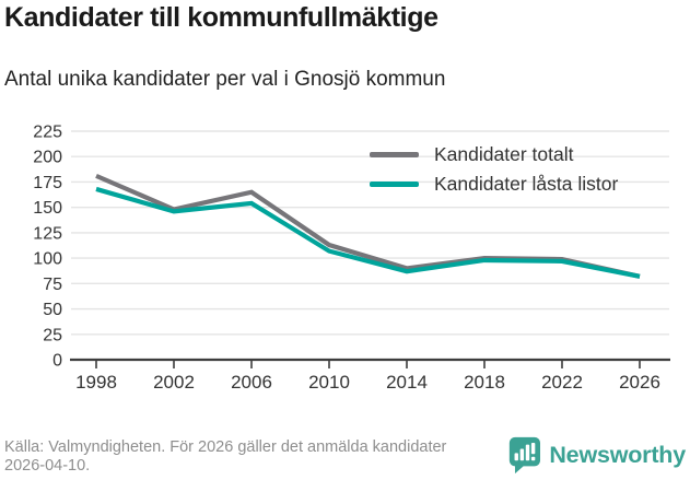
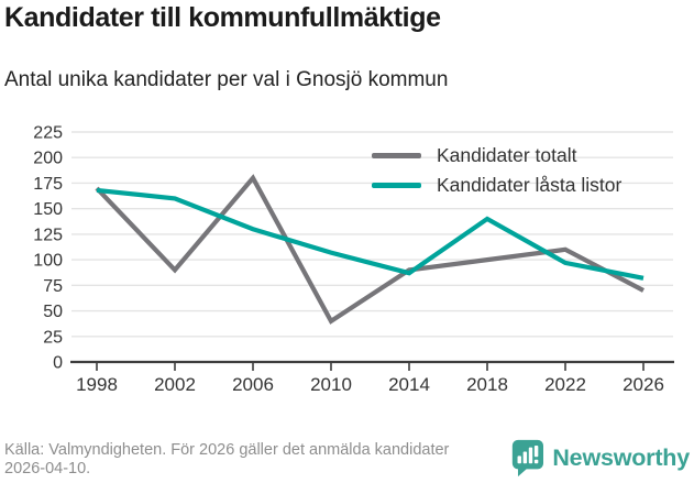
Kandidater totalt/1998: 180 -> 170
Kandidater totalt/2002: 150 -> 90
Kandidater låsta listor/2002: 150 -> 160
Kandidater totalt/2006: 160 -> 180
Kandidater låsta listor/2006: 150 -> 130
Kandidater totalt/2010: 110 -> 40
Kandidater låsta listor/2018: 100 -> 140
Kandidater totalt/2022: 100 -> 110
Kandidater totalt/2026: 80 -> 70
